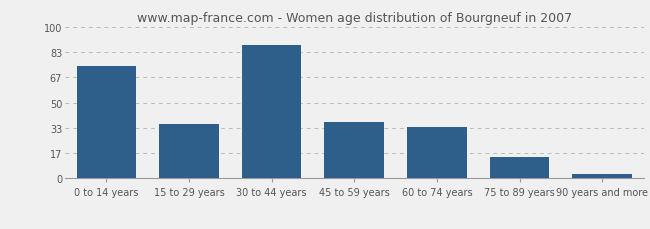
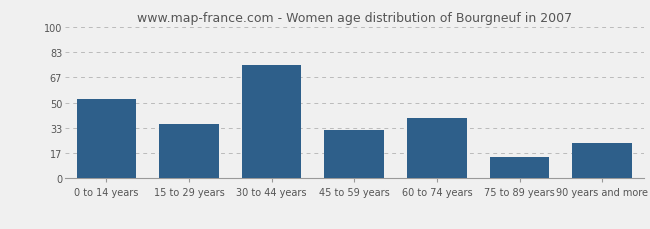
0 to 14 years: 74 -> 52
30 to 44 years: 88 -> 75
45 to 59 years: 37 -> 32
60 to 74 years: 34 -> 40
90 years and more: 3 -> 23
